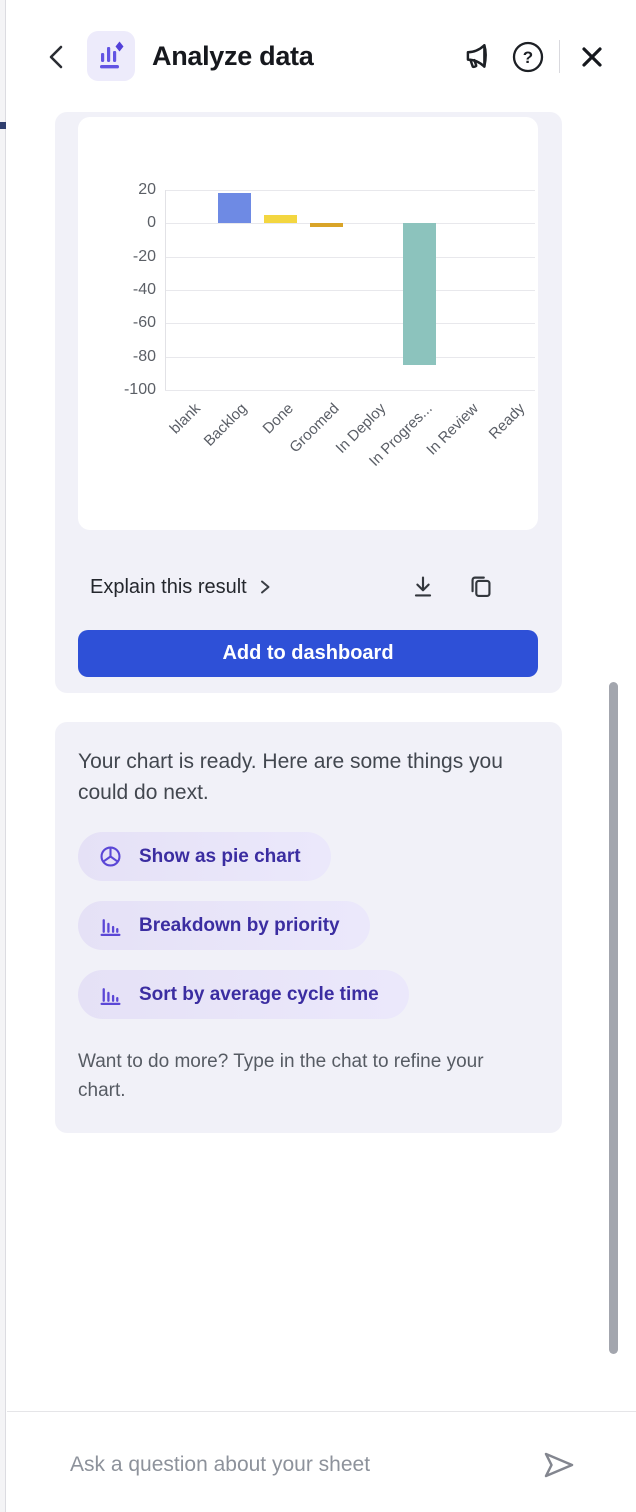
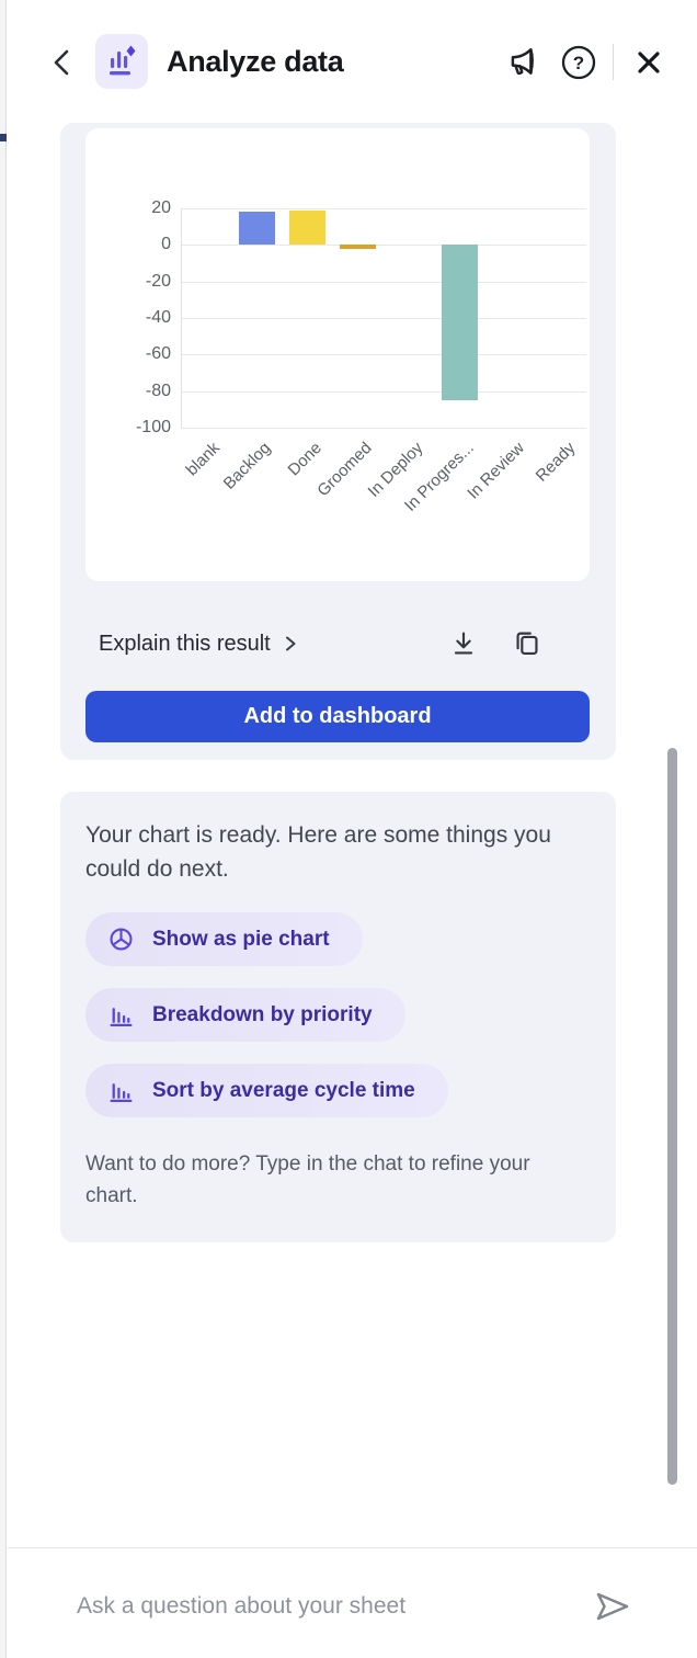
Done: 5 -> 19
